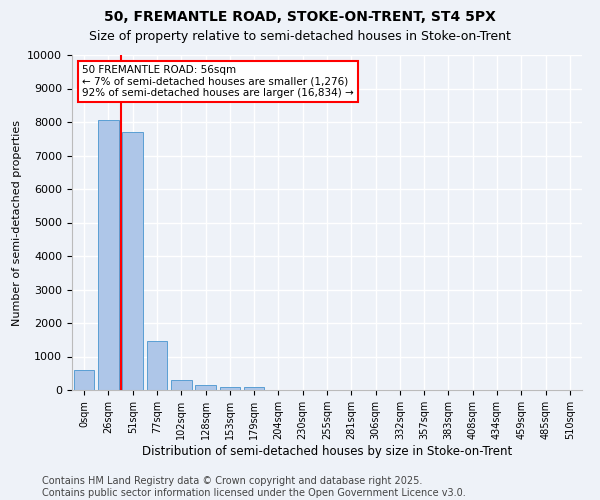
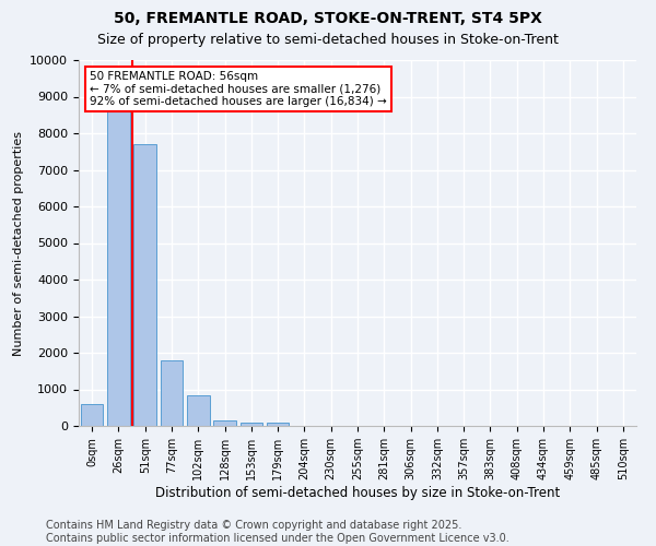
26sqm: 8050 -> 8650
77sqm: 1450 -> 1800
102sqm: 290 -> 850
